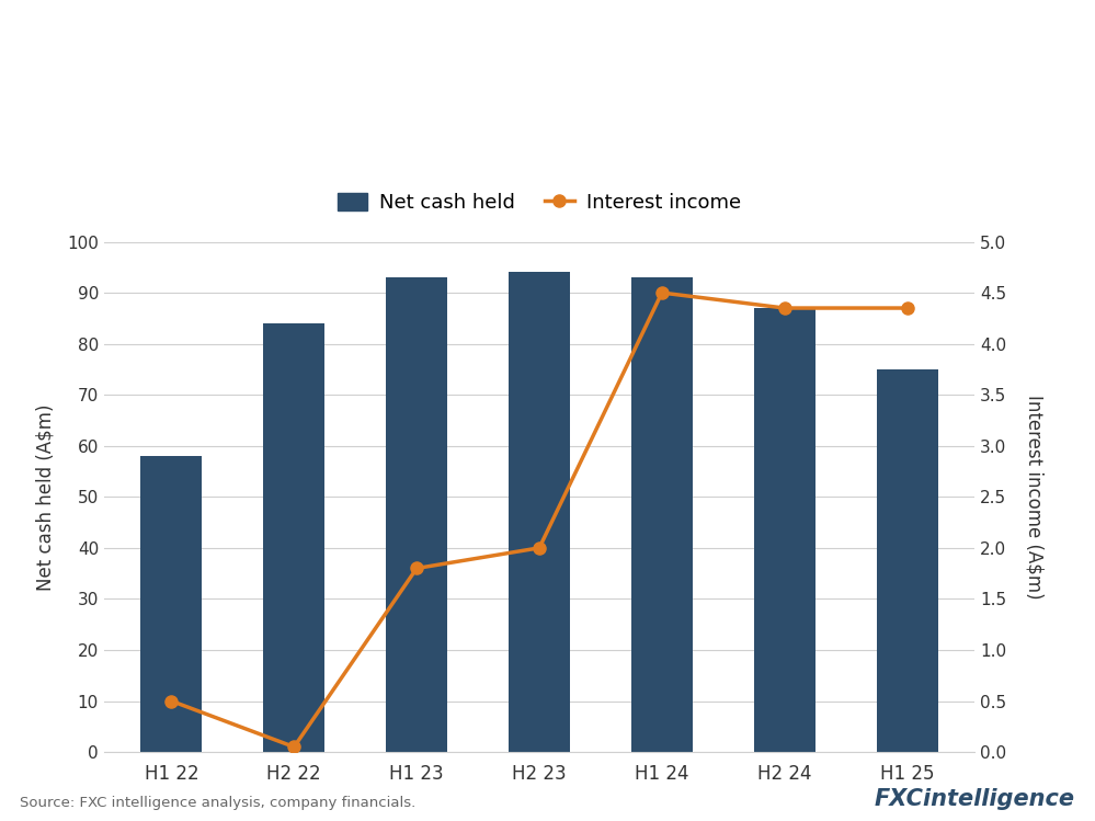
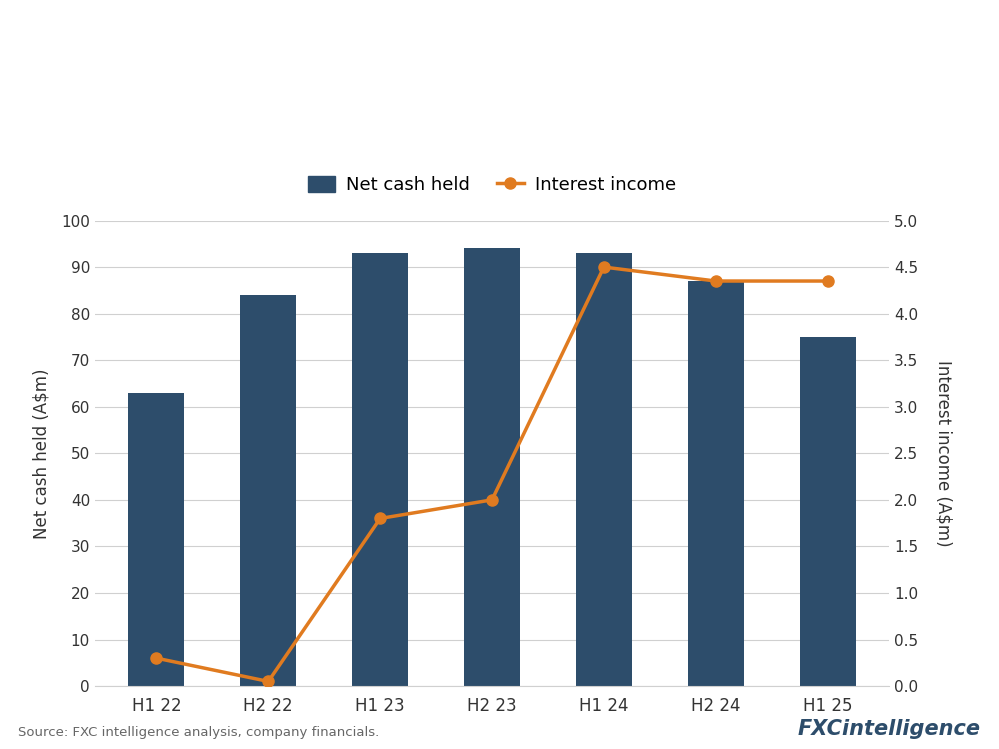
Net cash held/H1 22: 58 -> 63
Interest income/H1 22: 0.50 -> 0.30
